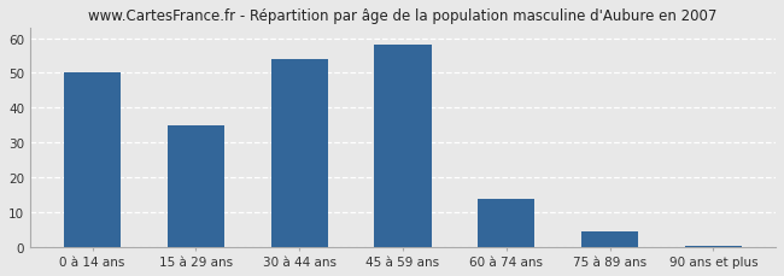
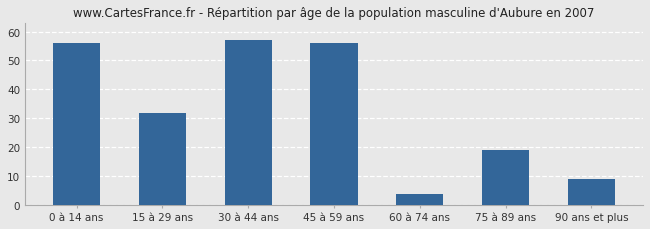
0 à 14 ans: 50.0 -> 56.0
15 à 29 ans: 35.0 -> 32.0
30 à 44 ans: 54.0 -> 57.0
45 à 59 ans: 58.0 -> 56.0
60 à 74 ans: 14.0 -> 4.0
75 à 89 ans: 4.5 -> 19.0
90 ans et plus: 0.5 -> 9.0
